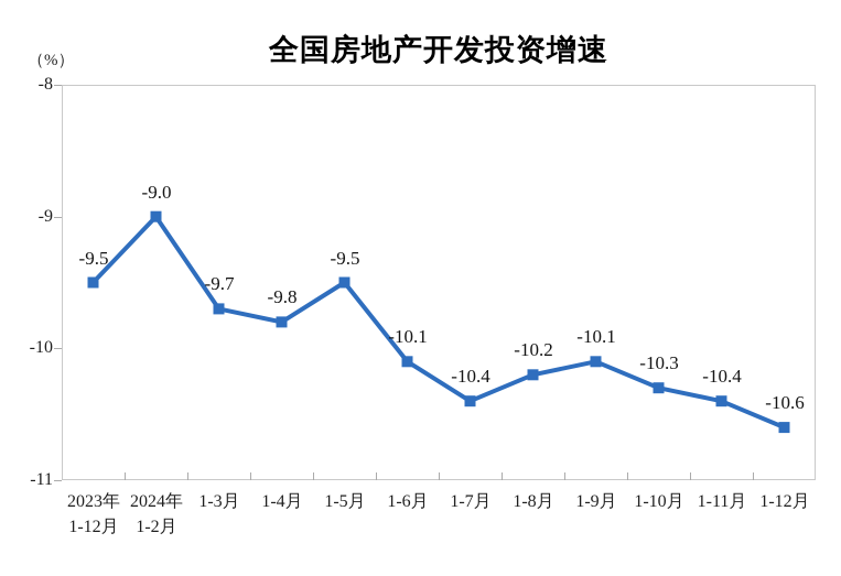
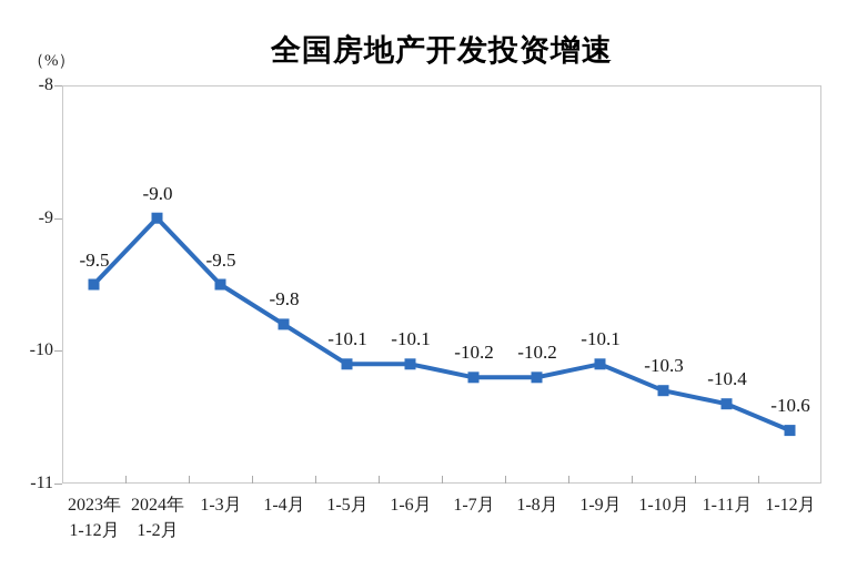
1-3月: -9.7 -> -9.5
1-5月: -9.5 -> -10.1
1-7月: -10.4 -> -10.2
